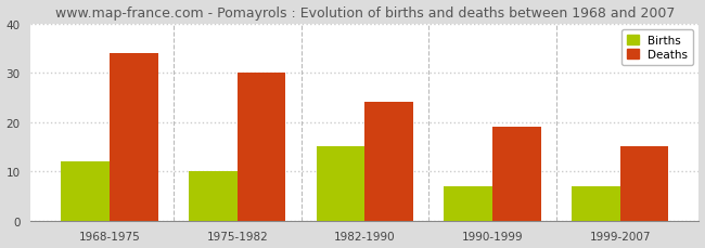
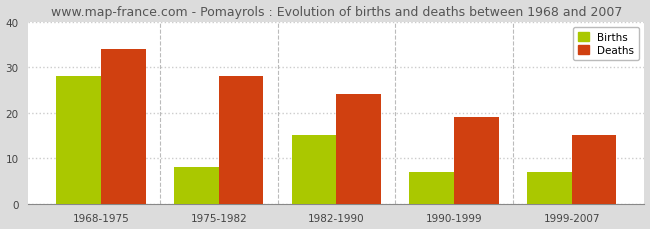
Births/1968-1975: 12 -> 28
Births/1975-1982: 10 -> 8
Deaths/1975-1982: 30 -> 28
